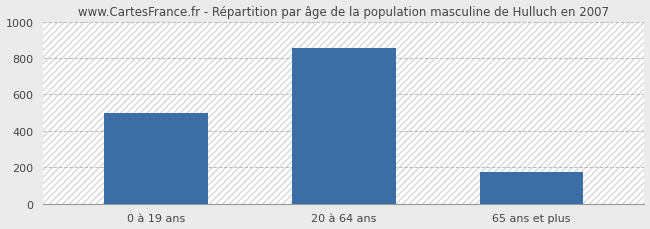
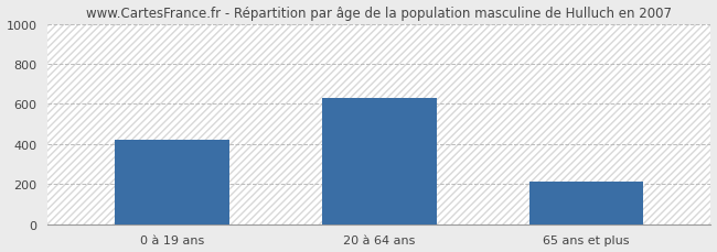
0 à 19 ans: 500 -> 420
20 à 64 ans: 860 -> 630
65 ans et plus: 170 -> 210
